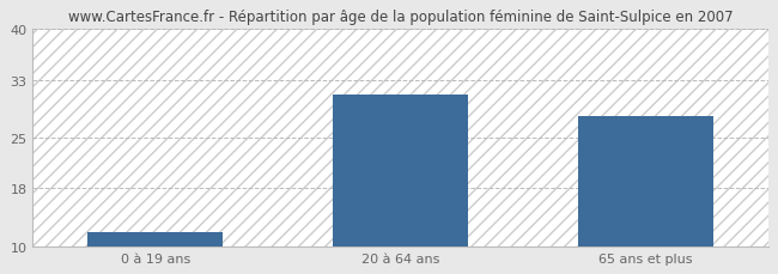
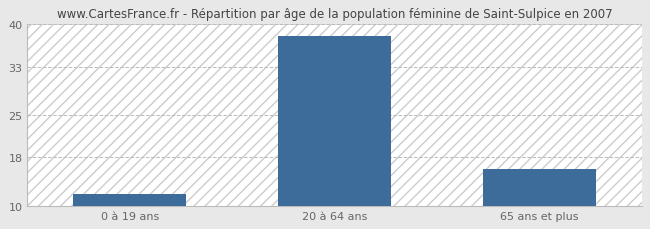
20 à 64 ans: 31 -> 38
65 ans et plus: 28 -> 16
